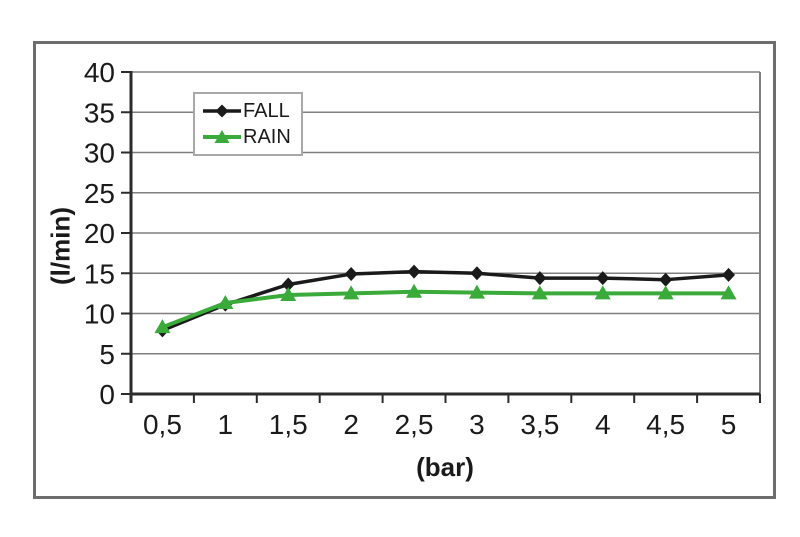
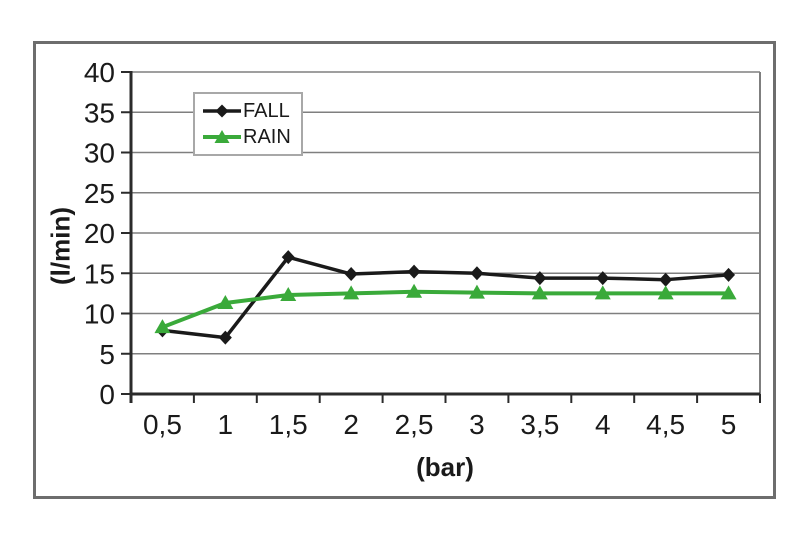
FALL/1: 11 -> 7
FALL/1,5: 14 -> 17
